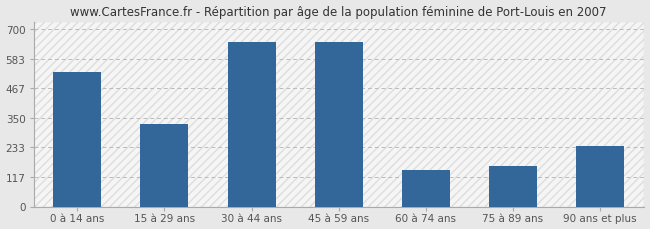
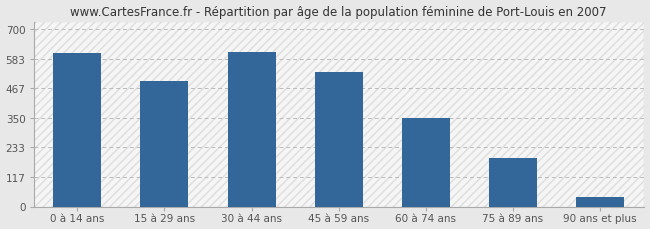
0 à 14 ans: 530 -> 605
15 à 29 ans: 325 -> 497
30 à 44 ans: 650 -> 610
45 à 59 ans: 650 -> 530
60 à 74 ans: 145 -> 350
75 à 89 ans: 160 -> 192
90 ans et plus: 240 -> 38
